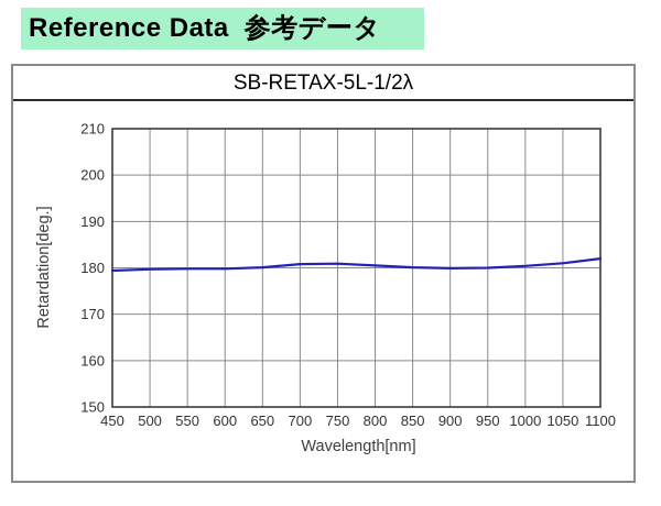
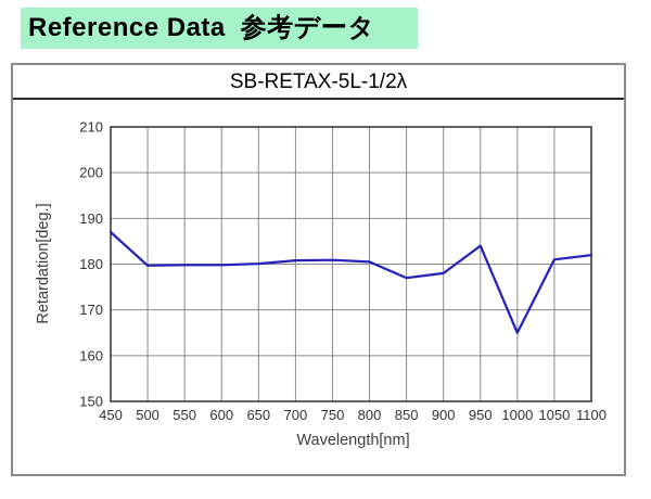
450: 179 -> 187
850: 180 -> 177
900: 180 -> 178
950: 180 -> 184
1000: 180 -> 165
